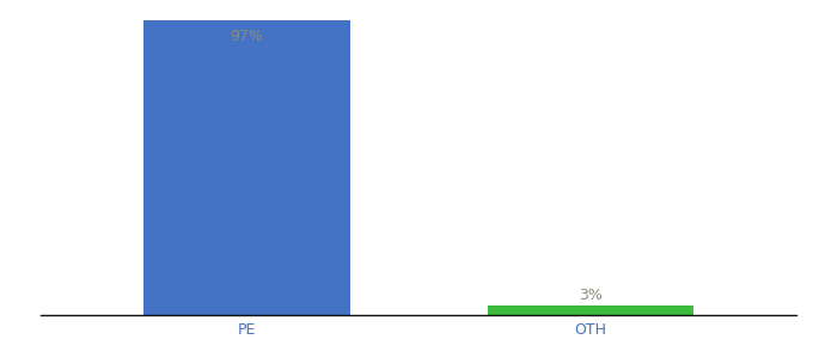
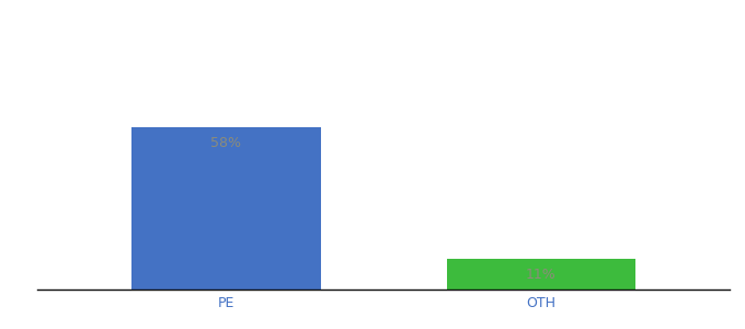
PE: 97% -> 58%
OTH: 3% -> 11%
